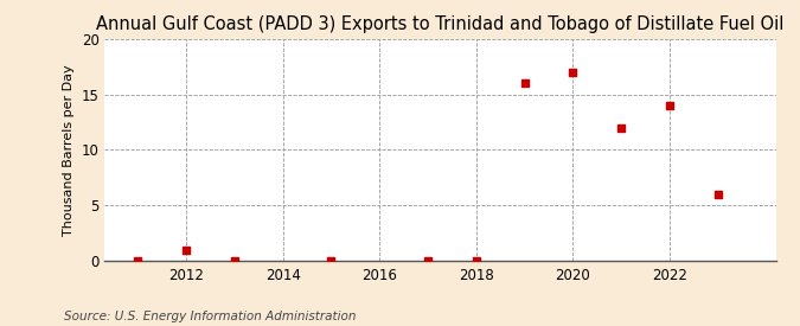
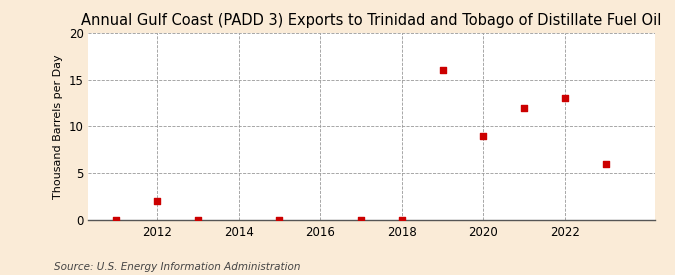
2012: 1 -> 2
2020: 17 -> 9
2022: 14 -> 13
